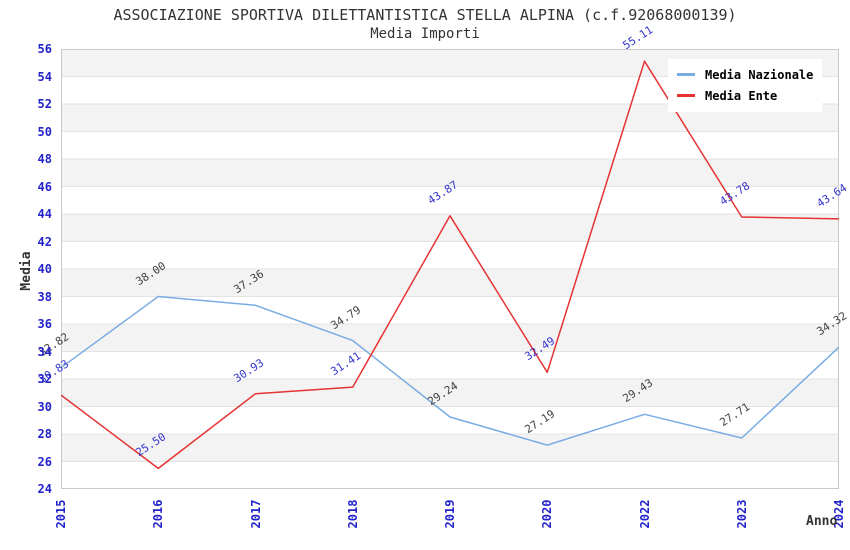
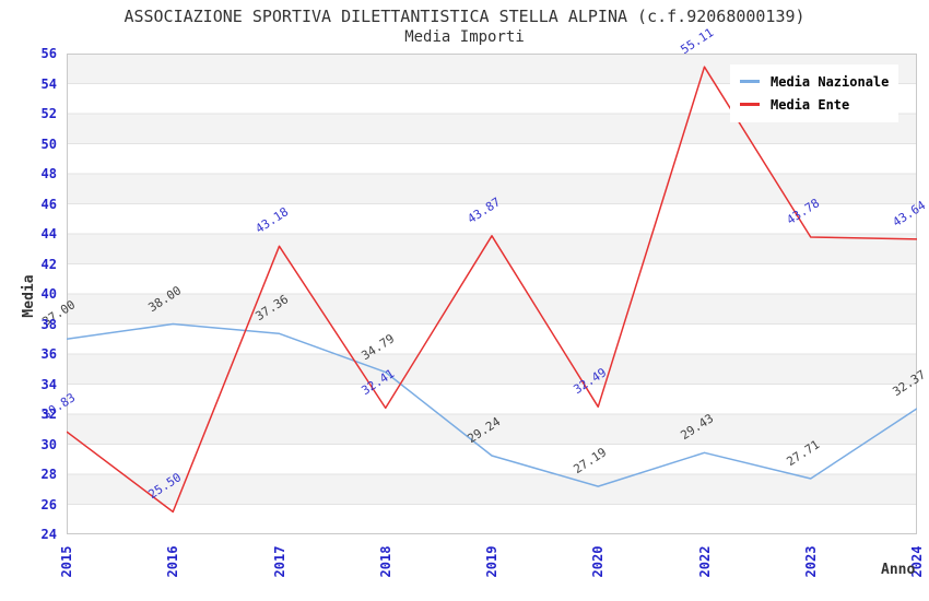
Media Nazionale/2015: 32.82 -> 37.00
Media Ente/2017: 30.93 -> 43.18
Media Ente/2018: 31.41 -> 32.41
Media Nazionale/2024: 34.32 -> 32.37
